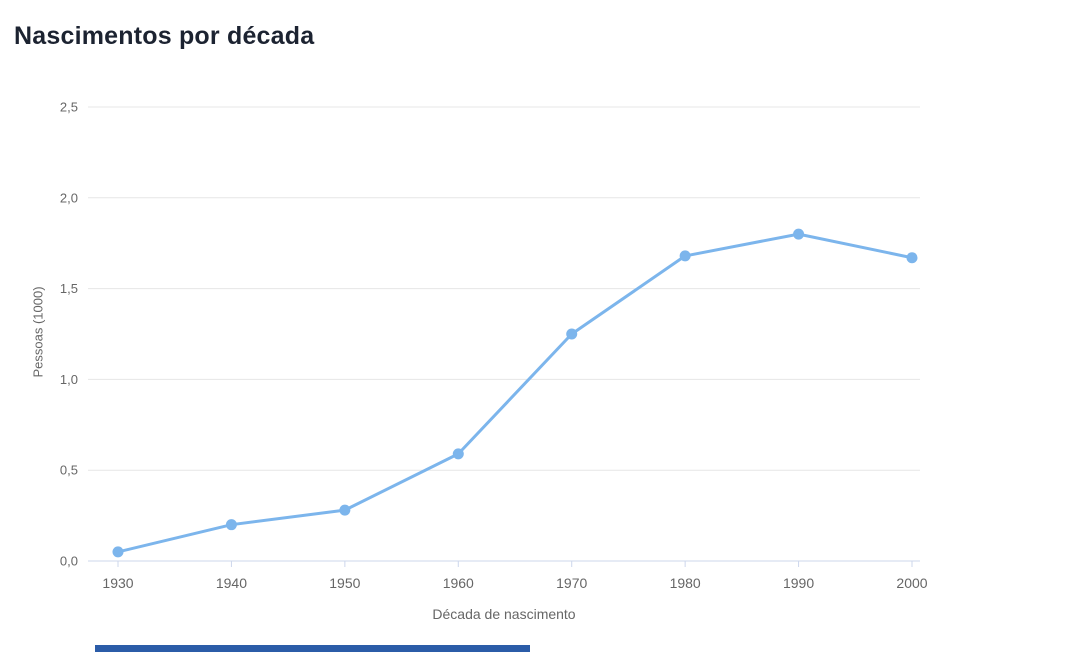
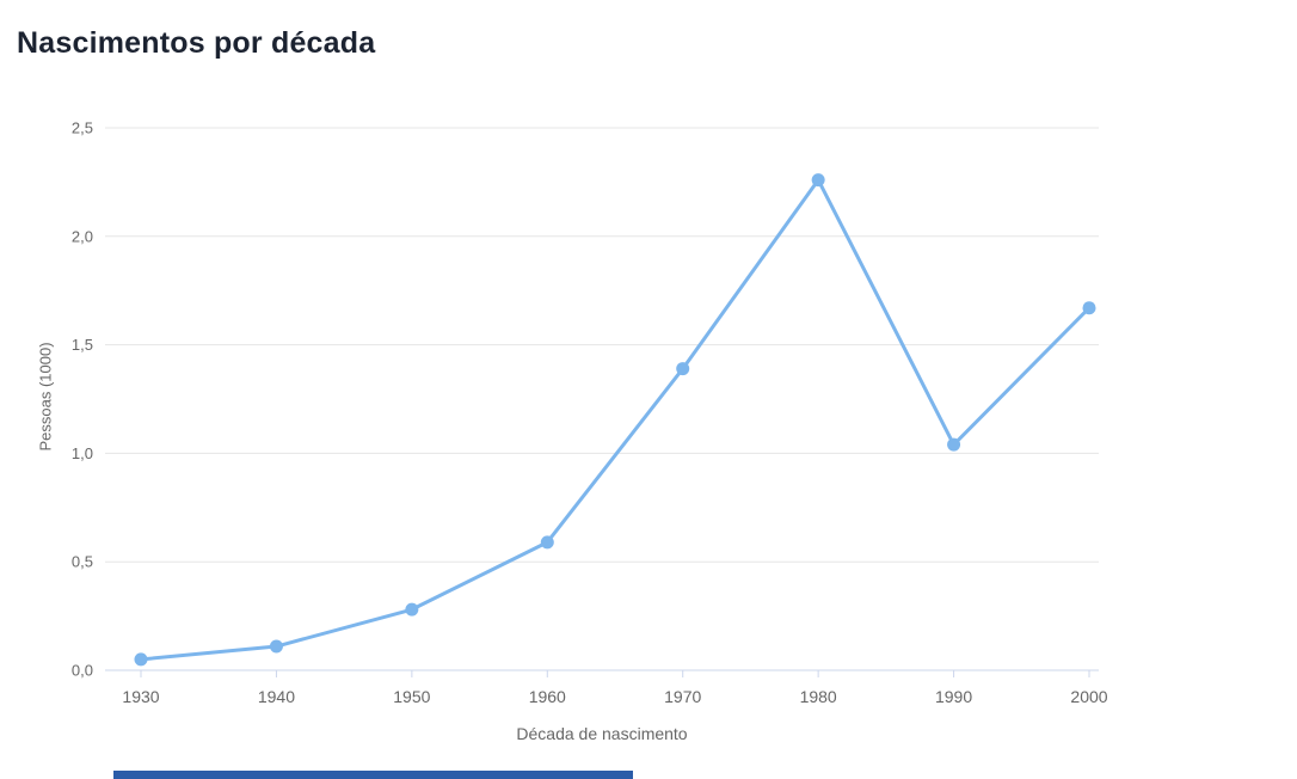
1940: 0,20 -> 0,11
1970: 1,25 -> 1,39
1980: 1,68 -> 2,26
1990: 1,80 -> 1,04
